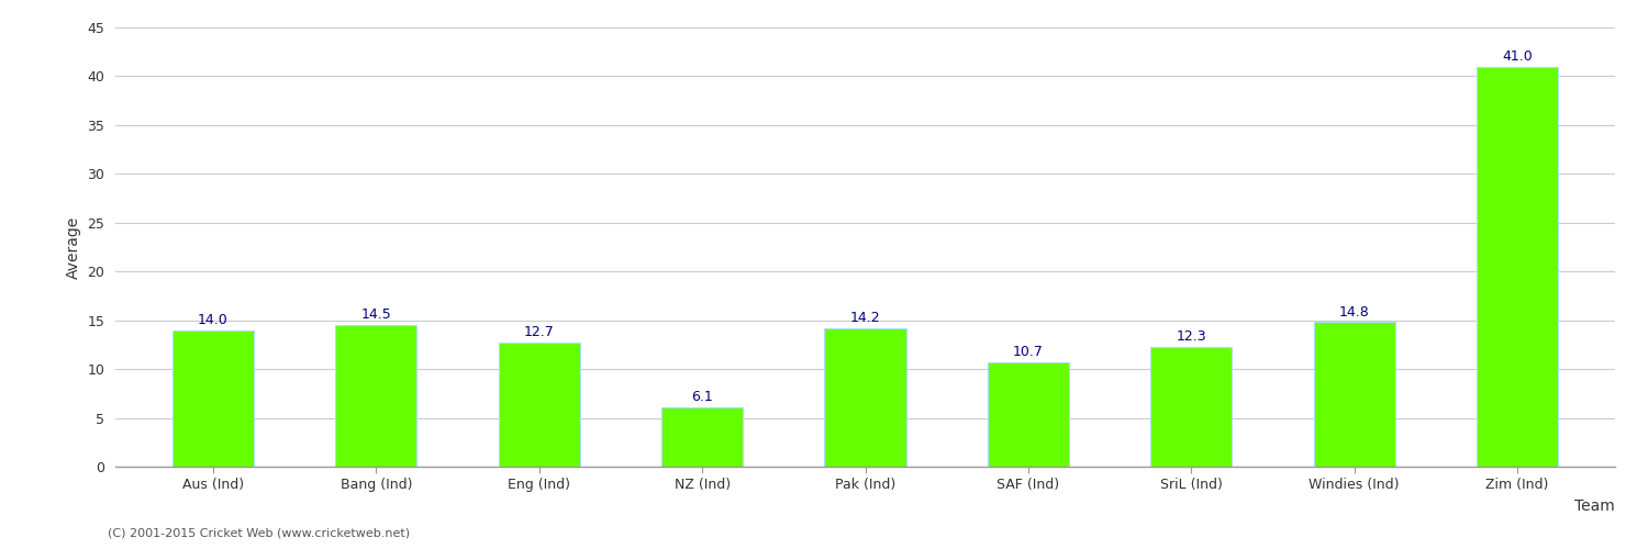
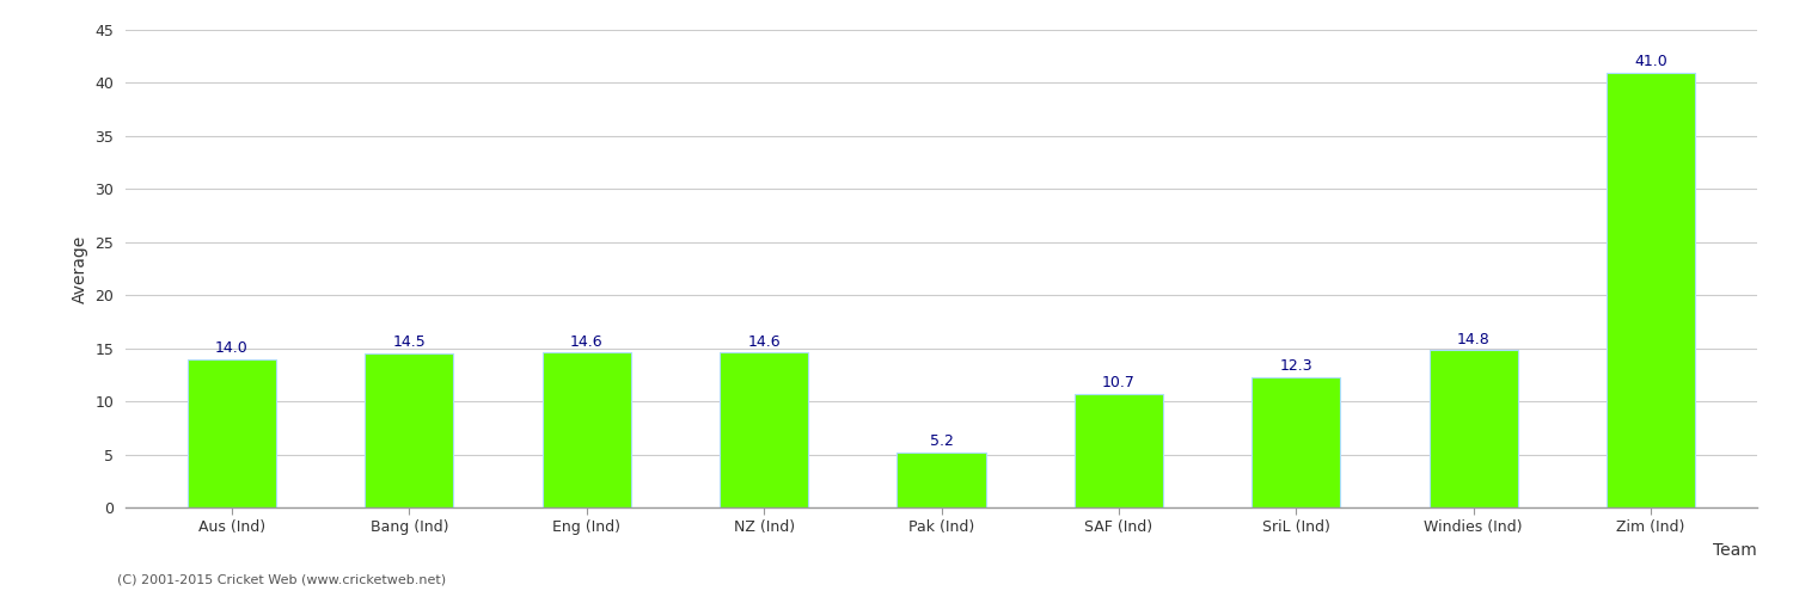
Eng (Ind): 12.7 -> 14.6
NZ (Ind): 6.1 -> 14.6
Pak (Ind): 14.2 -> 5.2
